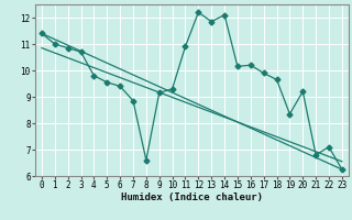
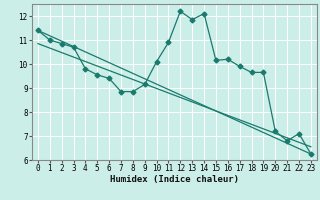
8: 6.60 -> 8.85
10: 9.30 -> 10.10
19: 8.35 -> 9.65
20: 9.20 -> 7.20
